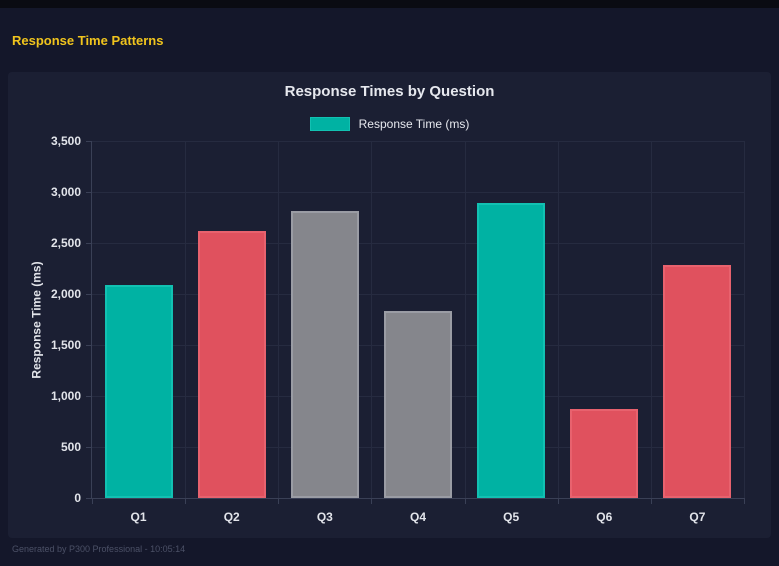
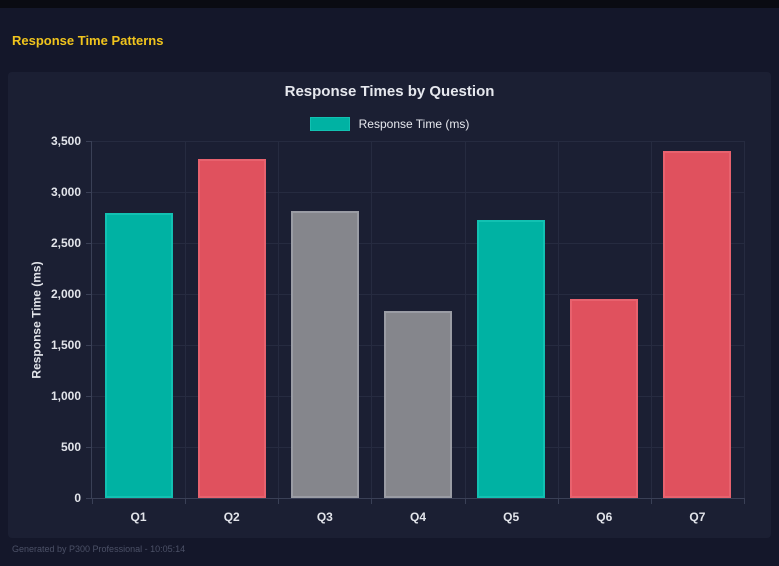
Q1: 2090 -> 2790
Q2: 2620 -> 3320
Q5: 2890 -> 2730
Q6: 870 -> 1950
Q7: 2280 -> 3400
